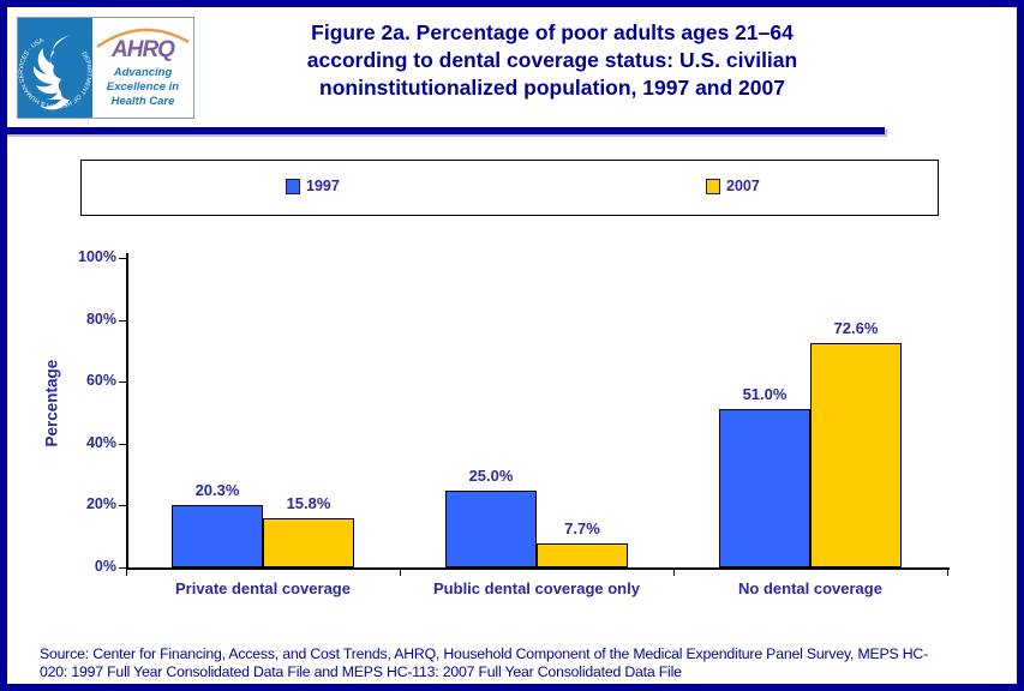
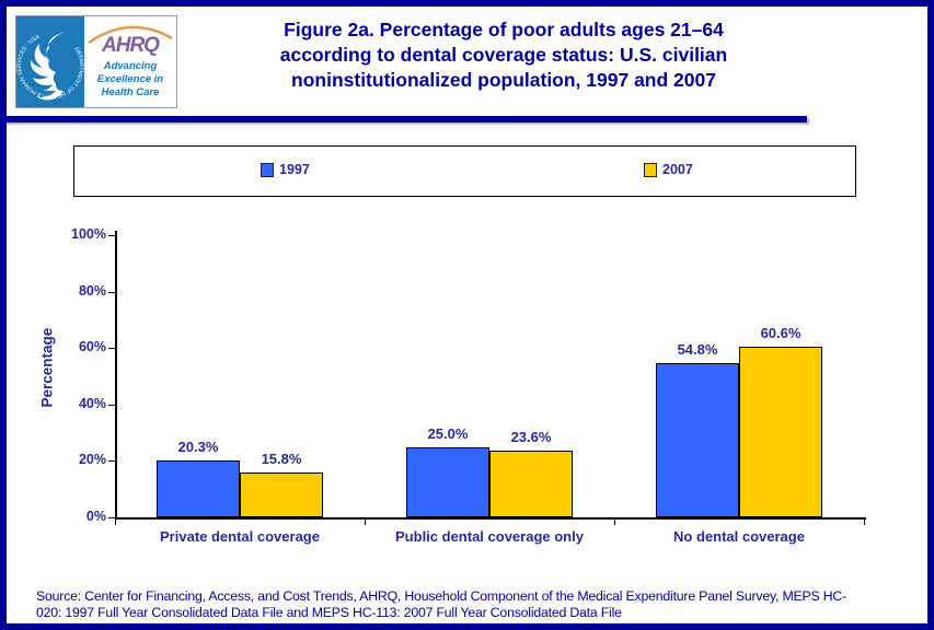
2007/Public dental coverage only: 7.7% -> 23.6%
1997/No dental coverage: 51.0% -> 54.8%
2007/No dental coverage: 72.6% -> 60.6%
